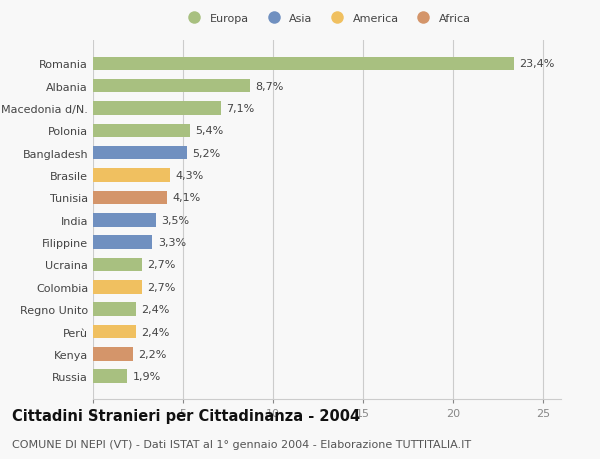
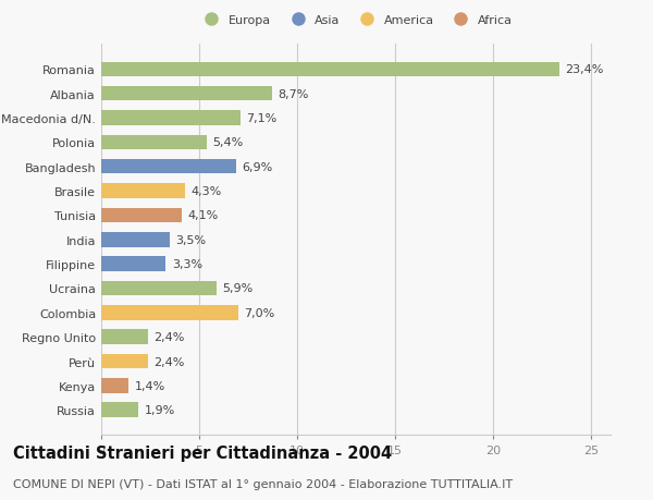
Bangladesh: 5,2% -> 6,9%
Ucraina: 2,7% -> 5,9%
Colombia: 2,7% -> 7,0%
Kenya: 2,2% -> 1,4%
